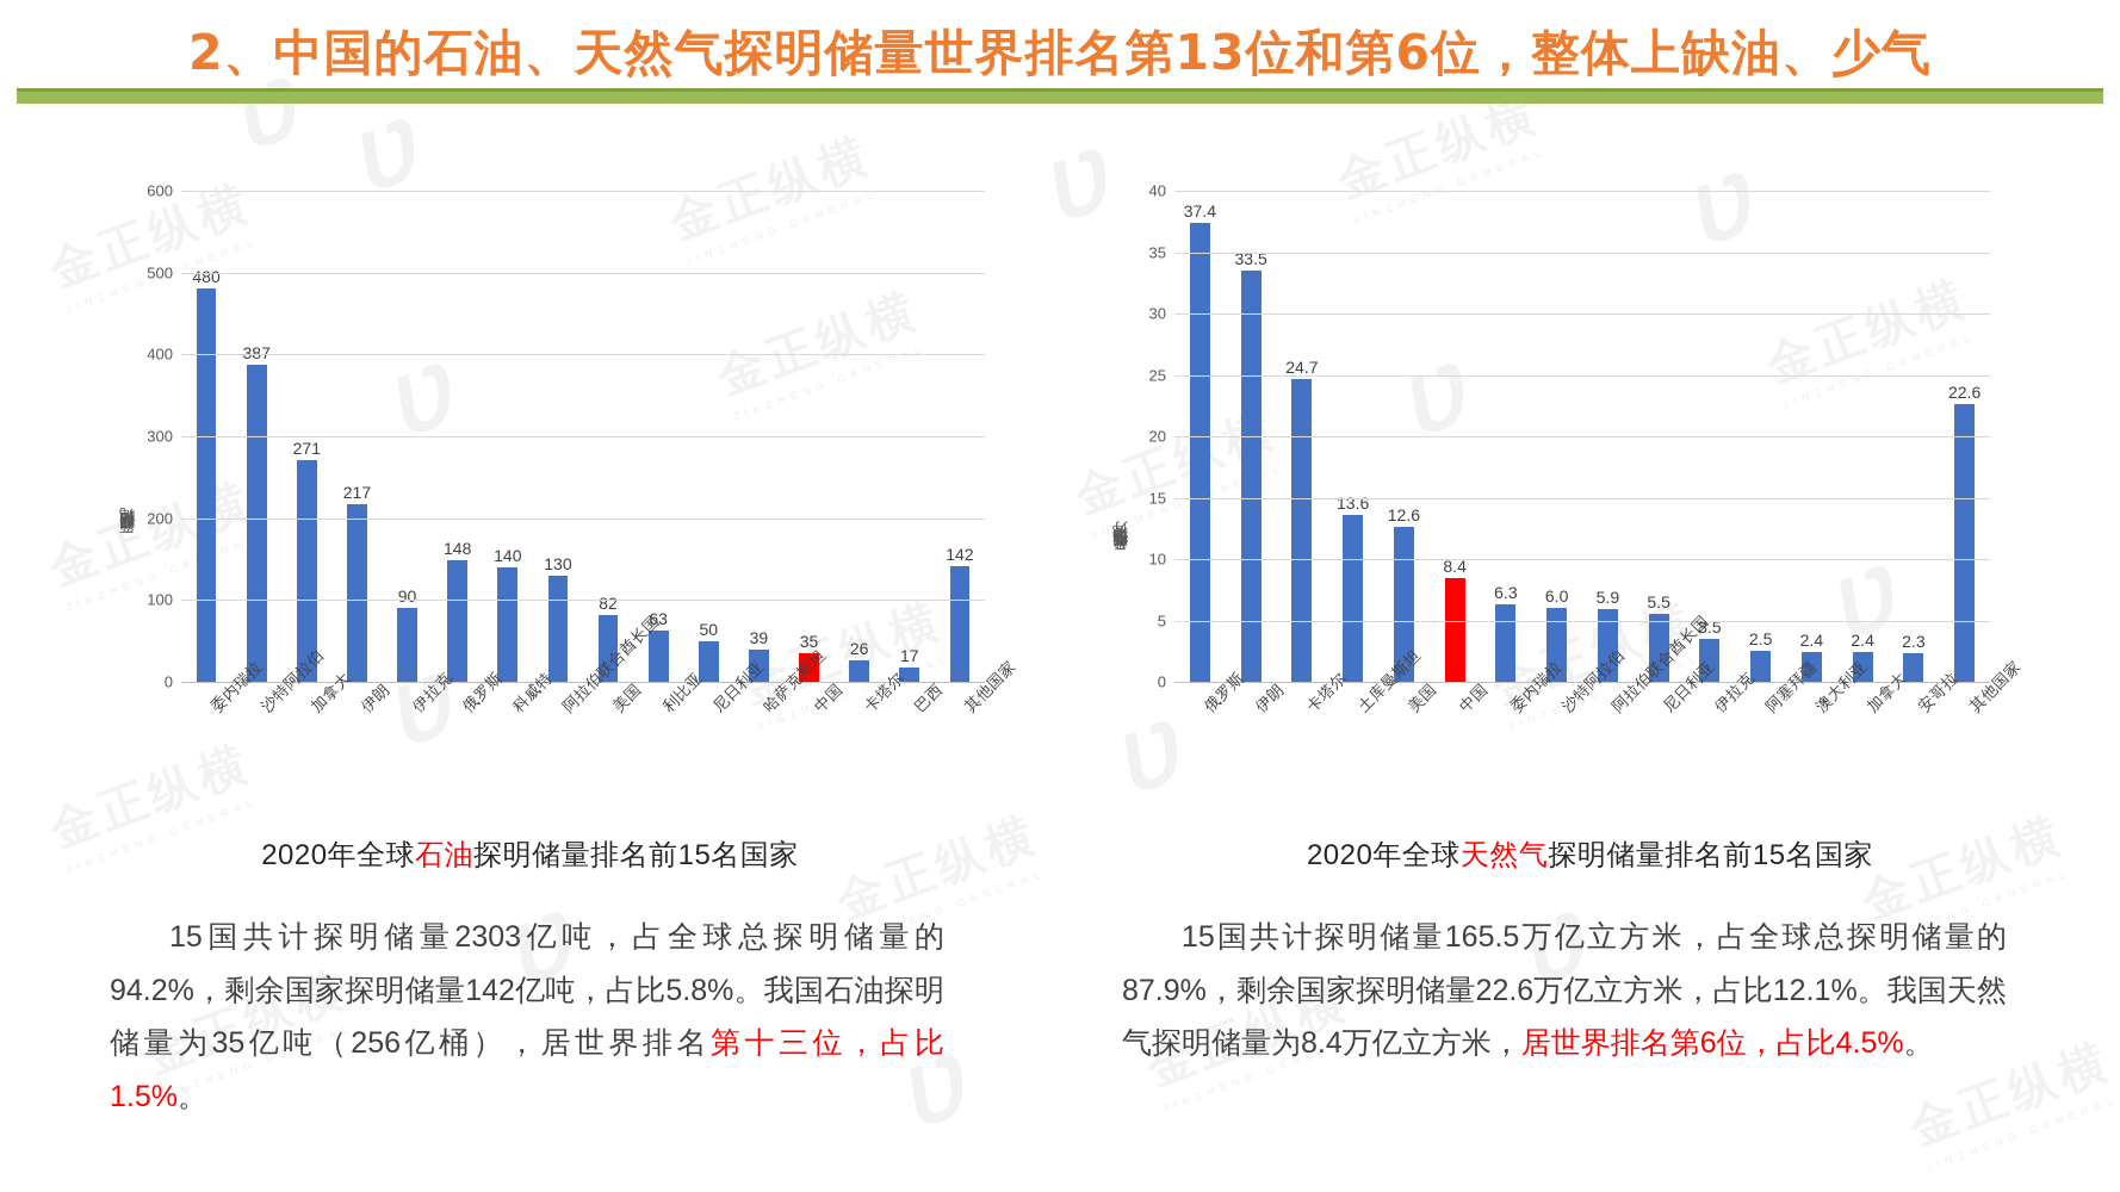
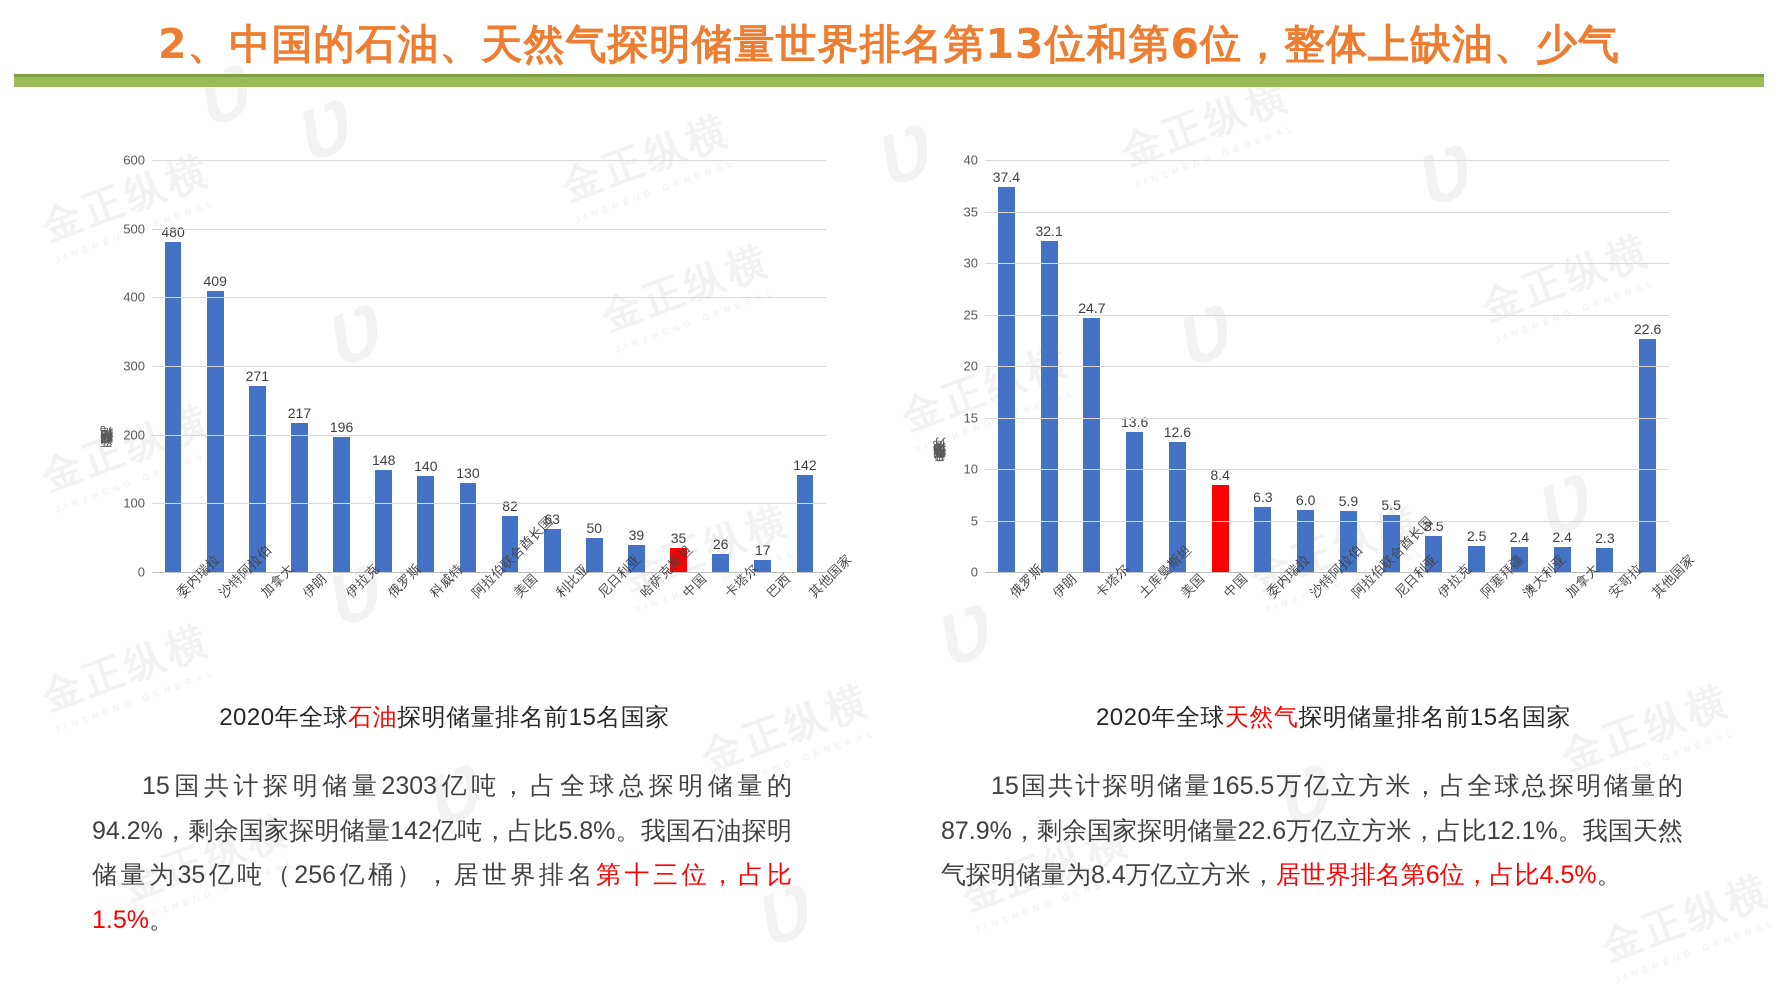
2020年全球石油探明储量排名前15名国家/沙特阿拉伯: 387 -> 409
2020年全球石油探明储量排名前15名国家/伊拉克: 90 -> 196
2020年全球天然气探明储量排名前15名国家/伊朗: 33.5 -> 32.1
